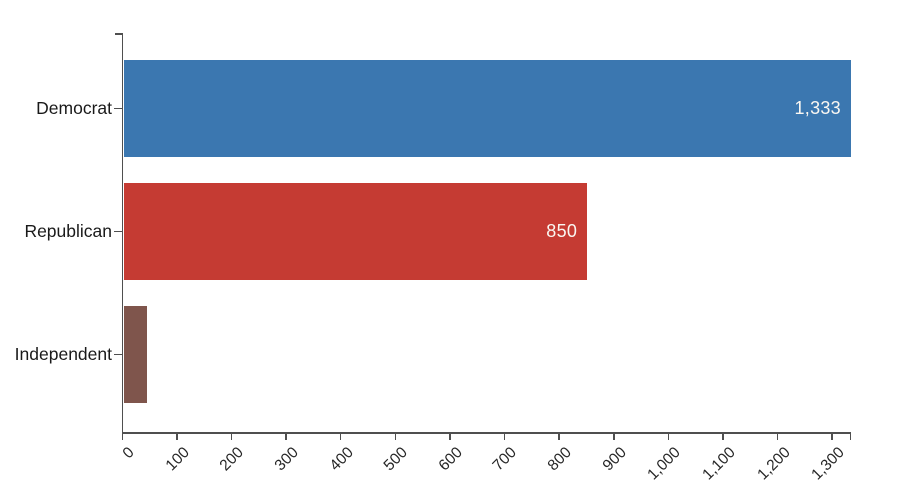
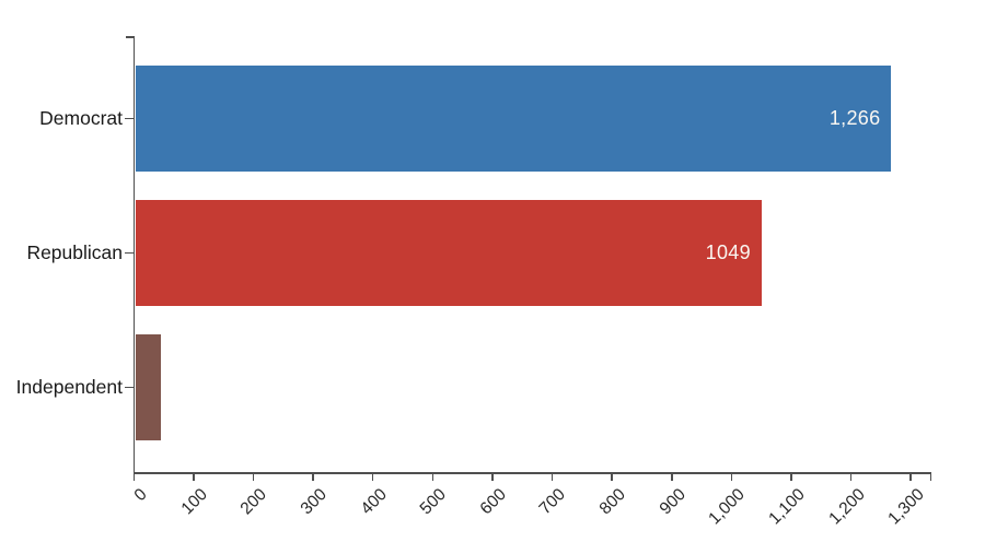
Democrat: 1,333 -> 1,266
Republican: 850 -> 1049
